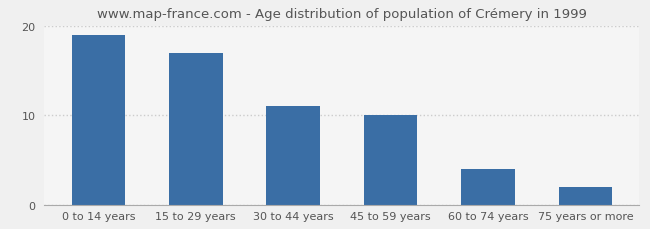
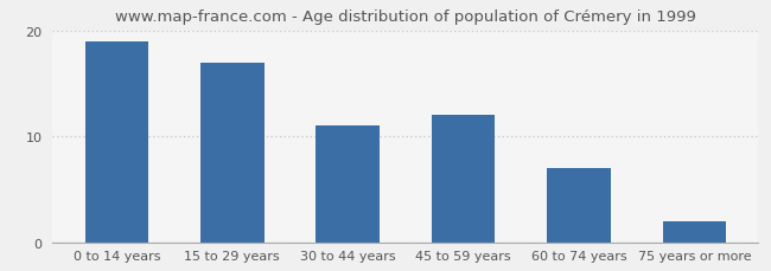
45 to 59 years: 10 -> 12
60 to 74 years: 4 -> 7
